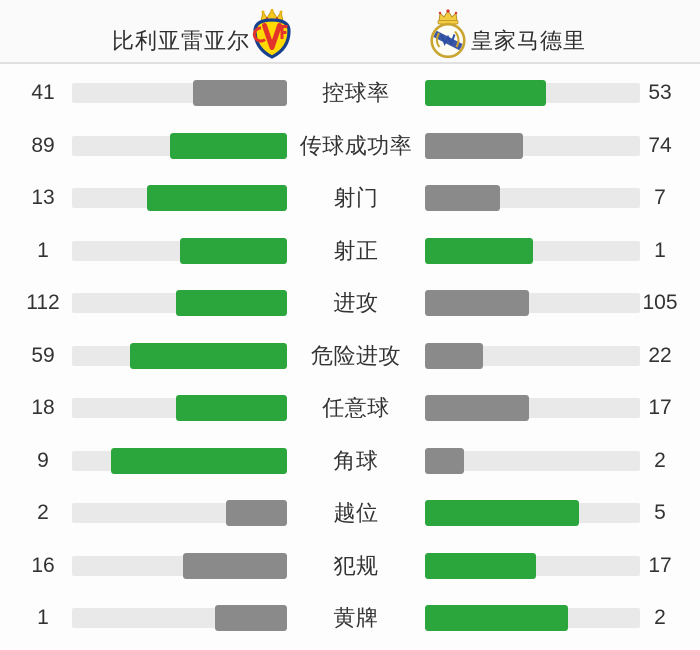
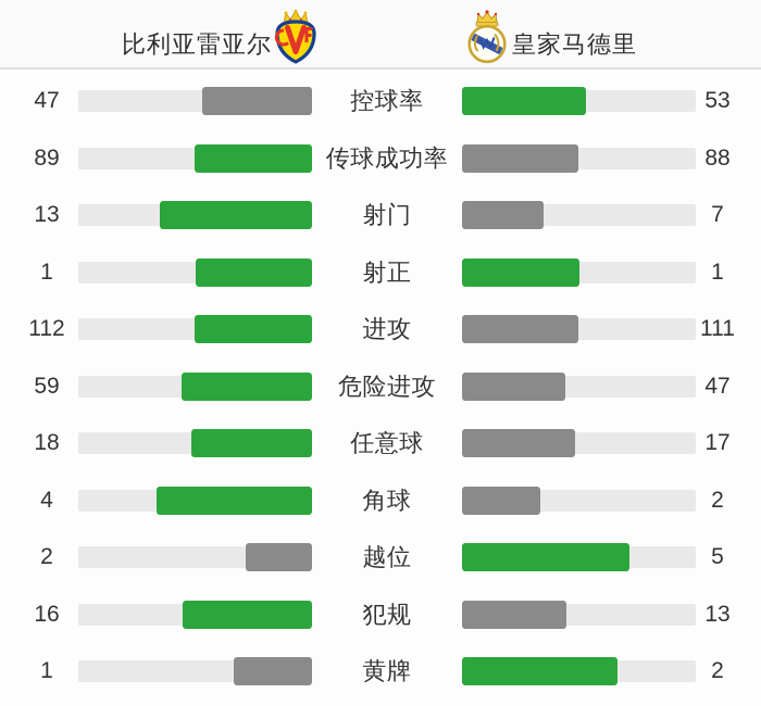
比利亚雷亚尔/控球率: 41 -> 47
皇家马德里/传球成功率: 74 -> 88
皇家马德里/进攻: 105 -> 111
皇家马德里/危险进攻: 22 -> 47
比利亚雷亚尔/角球: 9 -> 4
皇家马德里/犯规: 17 -> 13
